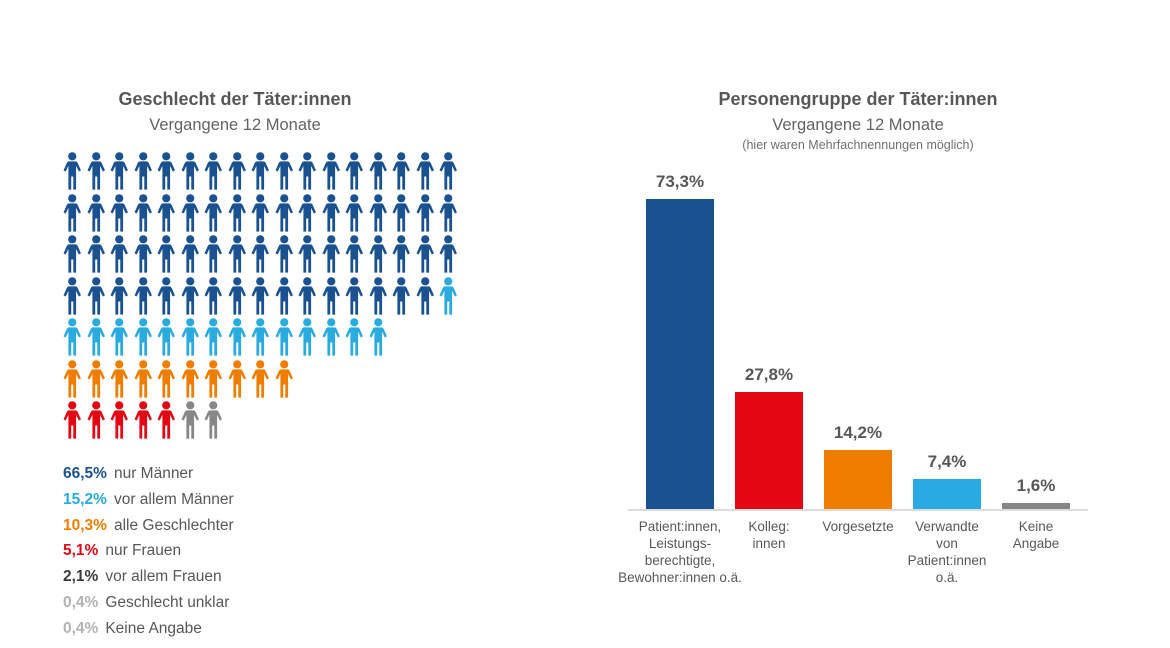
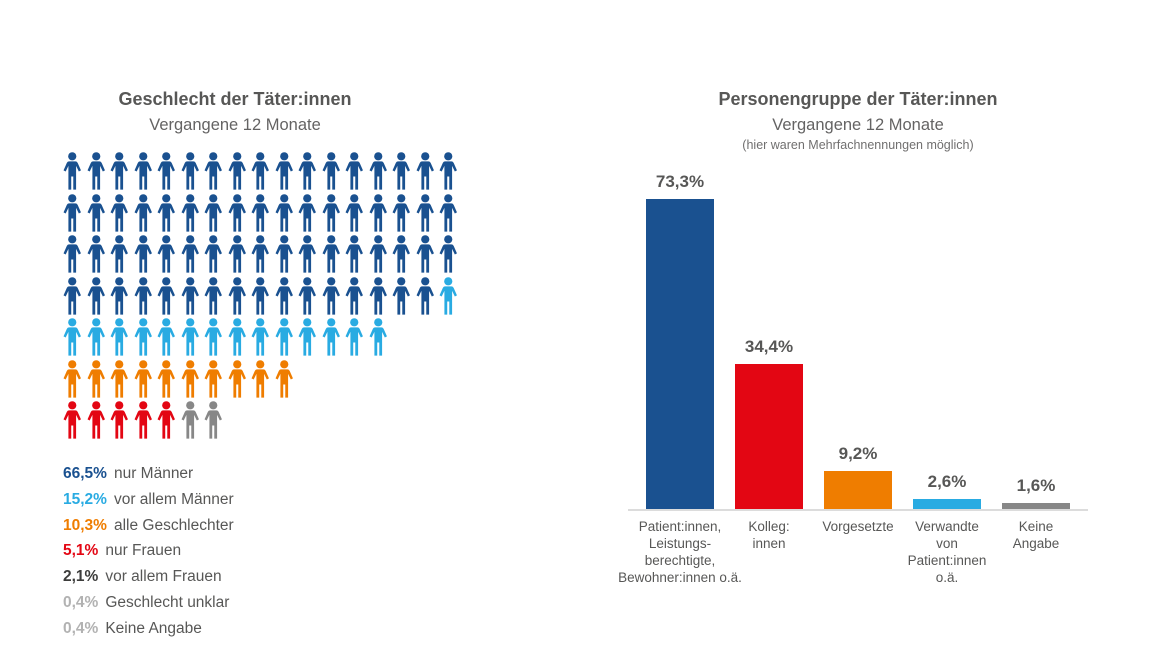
Personengruppe der Täter:innen/Kolleg:innen: 27,8% -> 34,4%
Personengruppe der Täter:innen/Vorgesetzte: 14,2% -> 9,2%
Personengruppe der Täter:innen/Verwandte von Patient:innen o.ä.: 7,4% -> 2,6%
